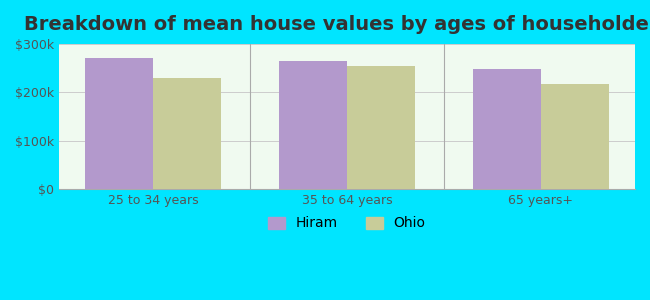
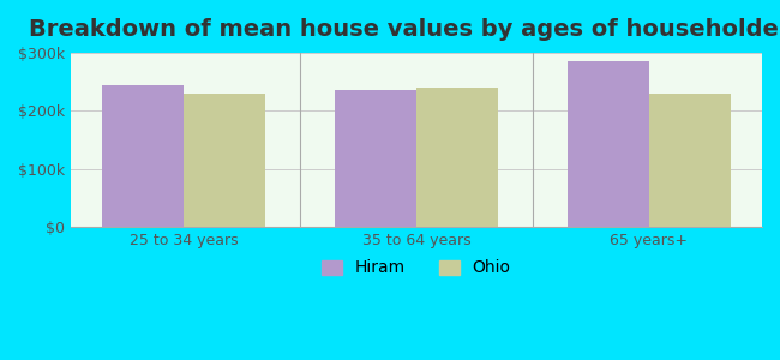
Hiram/25 to 34 years: $270k -> $245k
Hiram/35 to 64 years: $265k -> $235k
Ohio/35 to 64 years: $255k -> $240k
Hiram/65 years+: $248k -> $285k
Ohio/65 years+: $218k -> $230k
